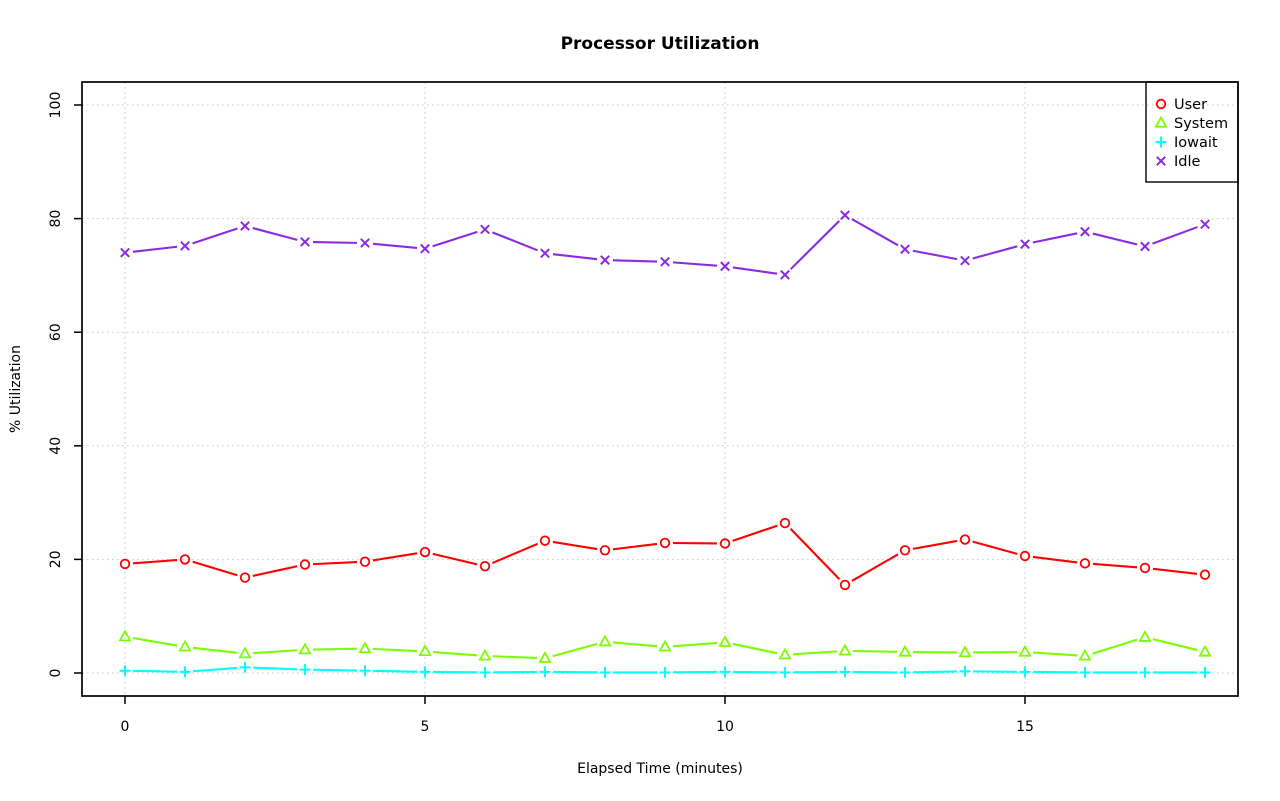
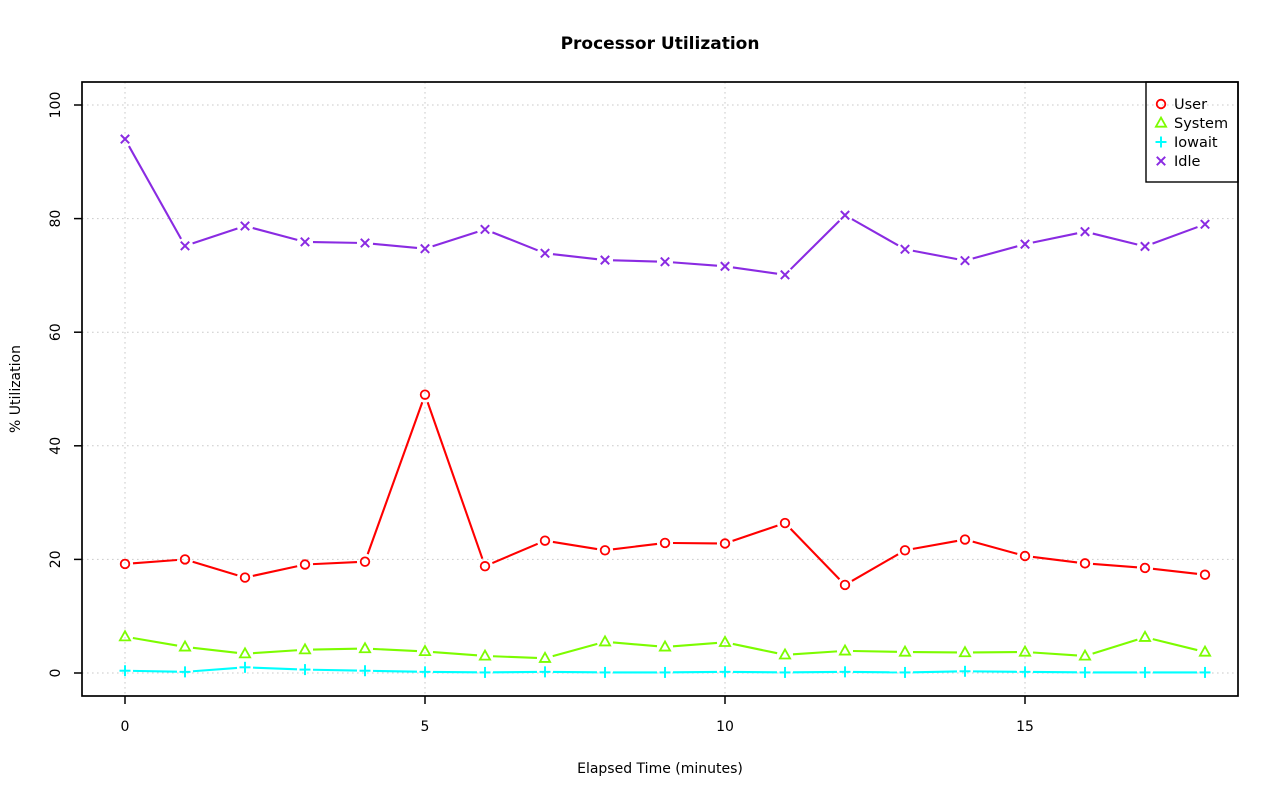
Idle/0: 74 -> 94
User/5: 21 -> 49
